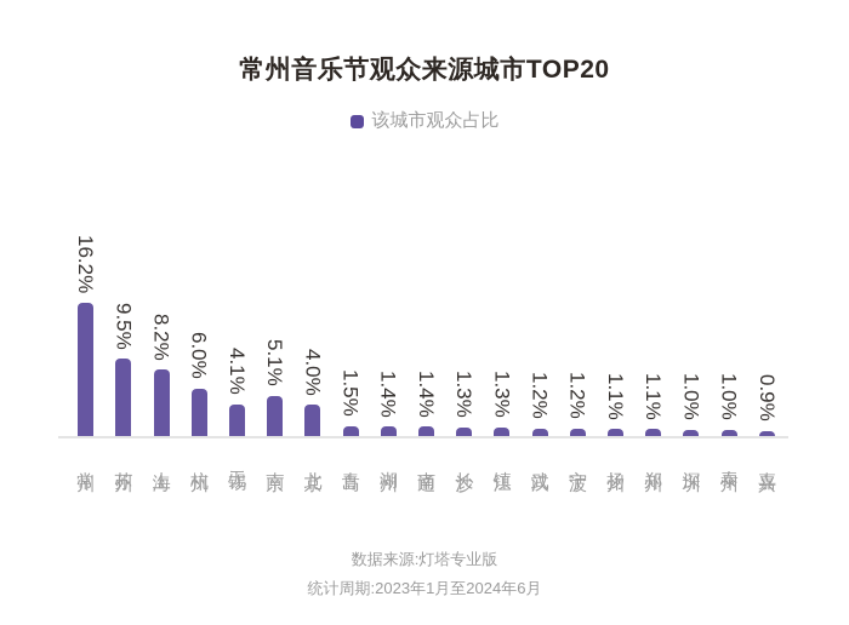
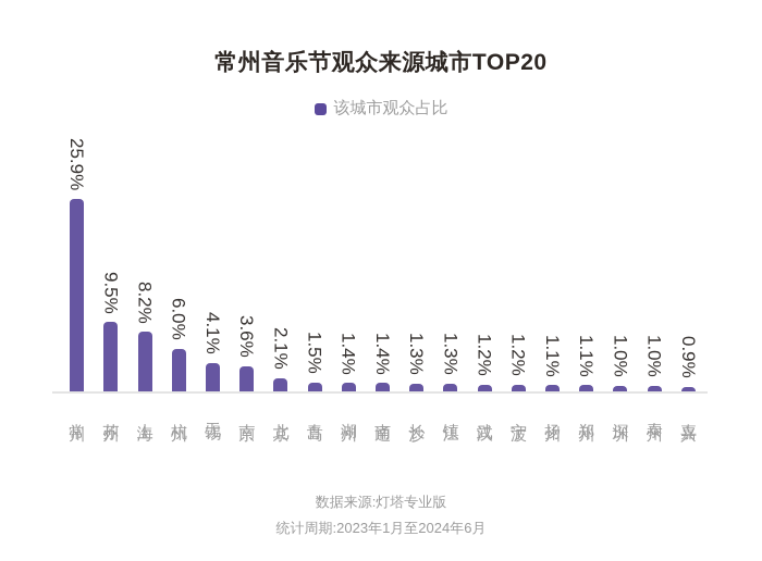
常州: 16.2% -> 25.9%
南京: 5.1% -> 3.6%
北京: 4.0% -> 2.1%
